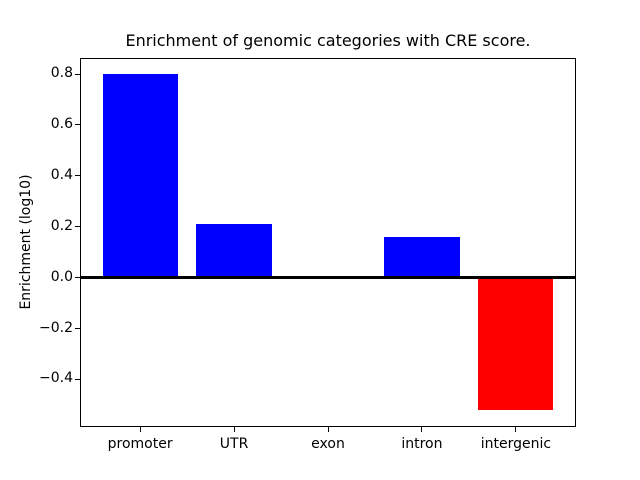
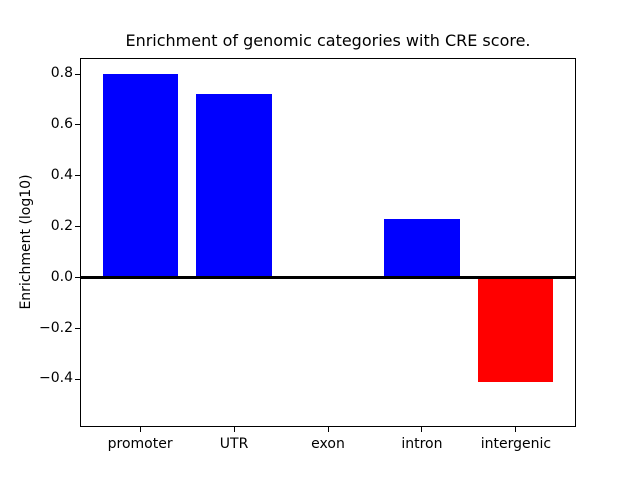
UTR: 0.21 -> 0.72
intron: 0.16 -> 0.23
intergenic: -0.52 -> -0.41
